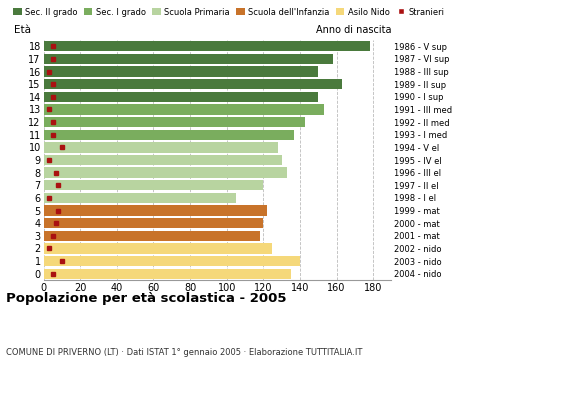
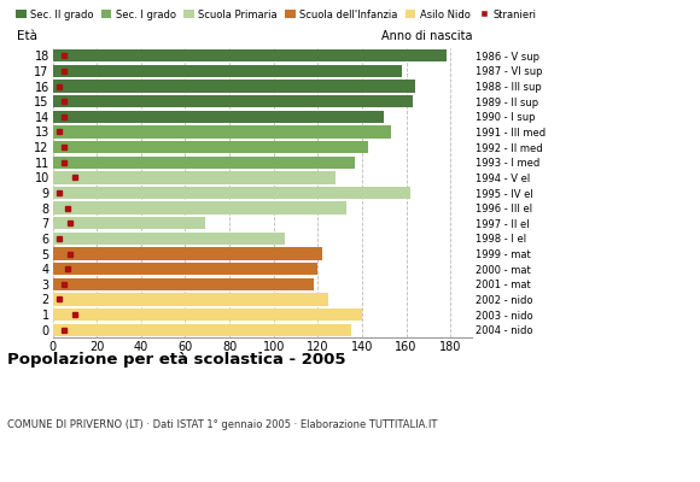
16: 150 -> 164
9: 130 -> 162
7: 120 -> 69
